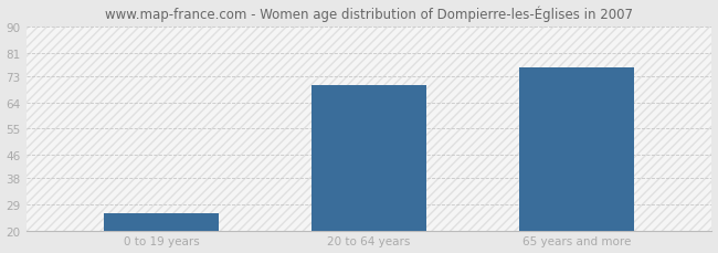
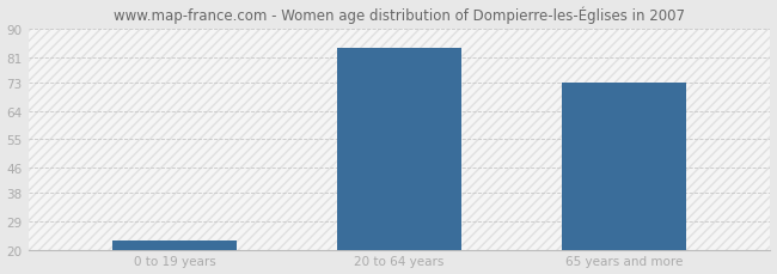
0 to 19 years: 26 -> 23
20 to 64 years: 70 -> 84
65 years and more: 76 -> 73
